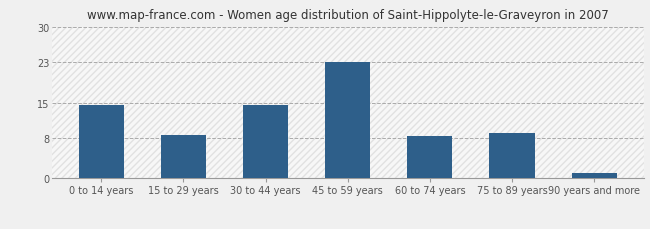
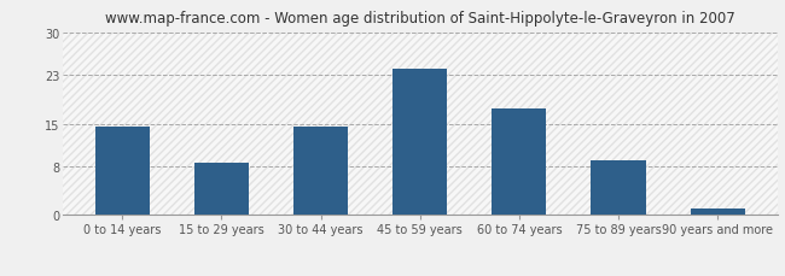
45 to 59 years: 23.0 -> 24.0
60 to 74 years: 8.4 -> 17.5
